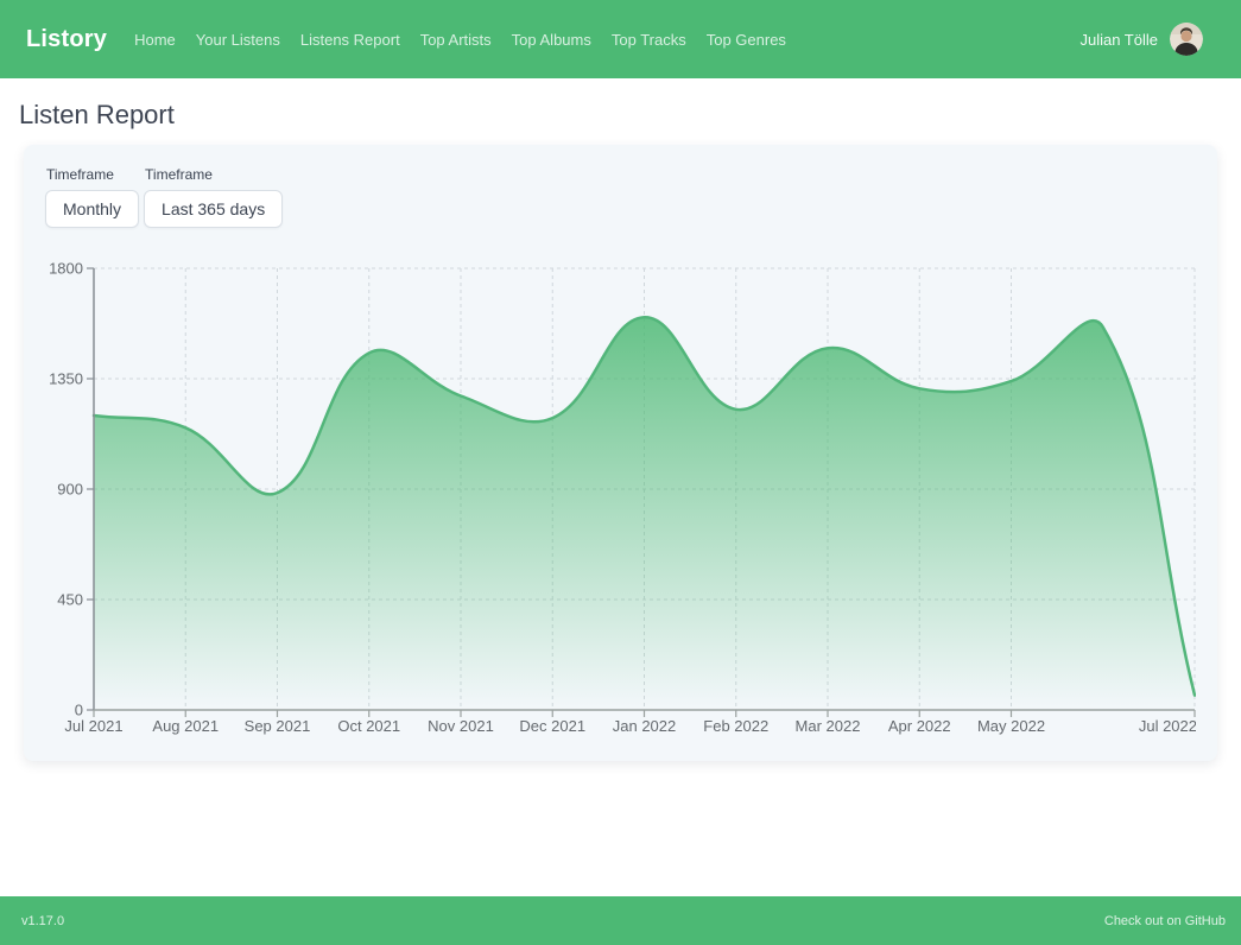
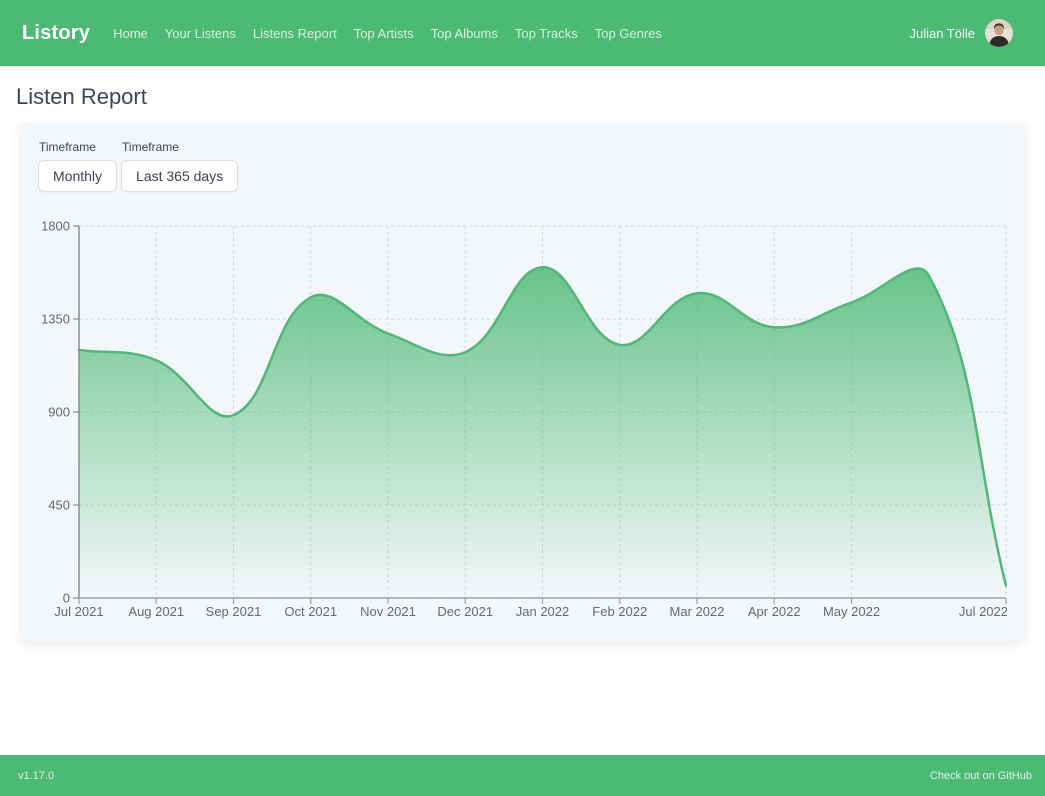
May 2022: 1340 -> 1430
